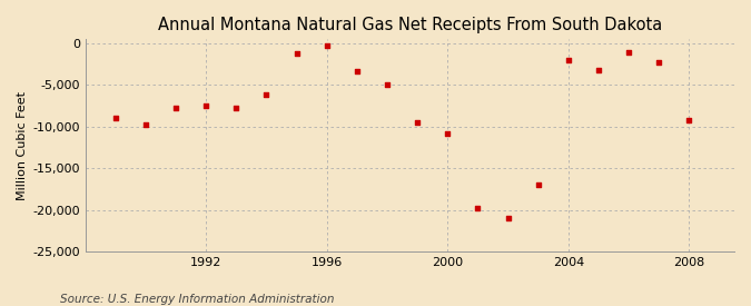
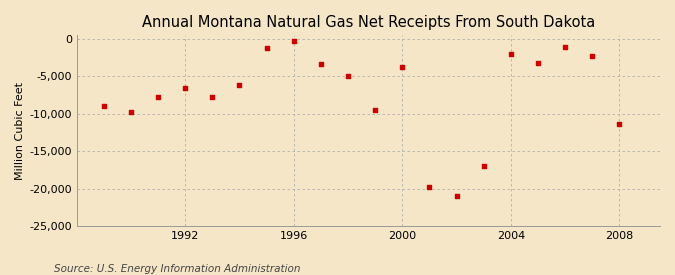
1992: -7,500 -> -6,600
2000: -10,800 -> -3,800
2008: -9,200 -> -11,400
